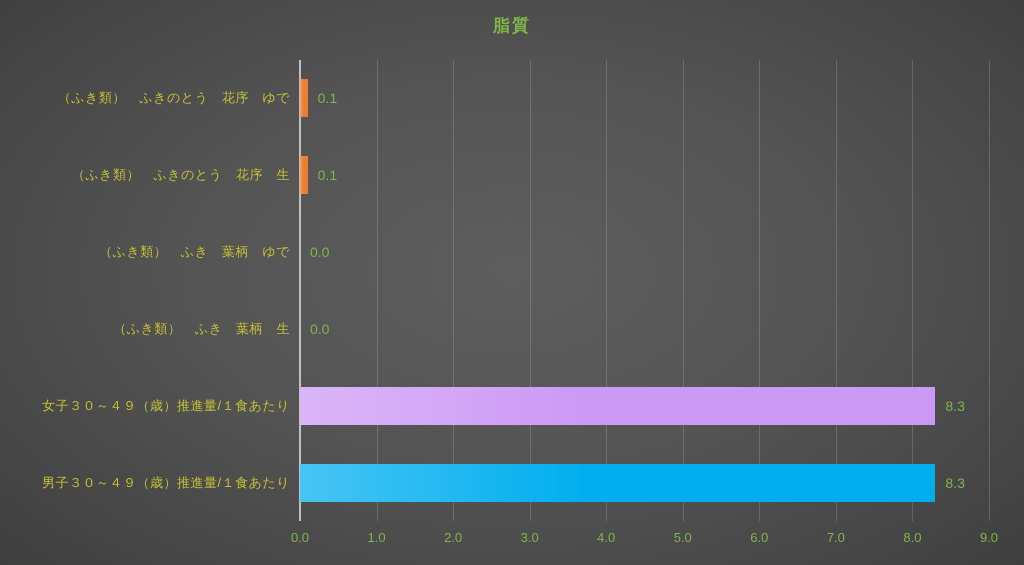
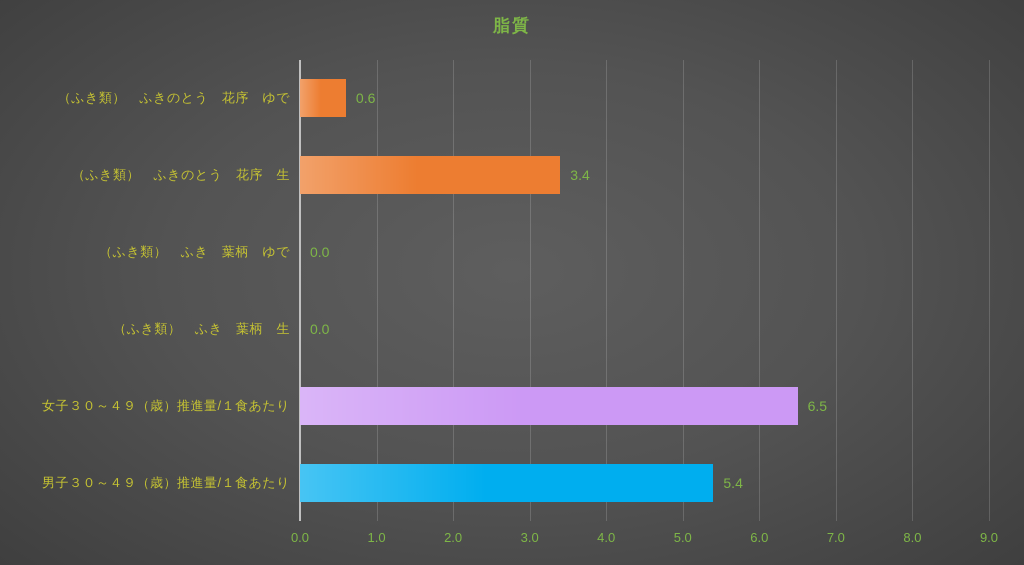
（ふき類） ふきのとう 花序 ゆで: 0.1 -> 0.6
（ふき類） ふきのとう 花序 生: 0.1 -> 3.4
女子３０～４９（歳）推進量/１食あたり: 8.3 -> 6.5
男子３０～４９（歳）推進量/１食あたり: 8.3 -> 5.4
